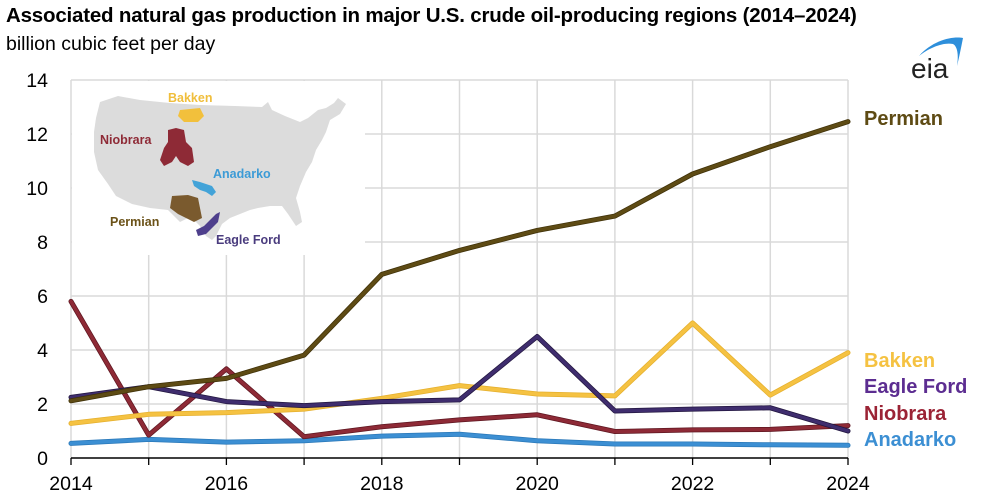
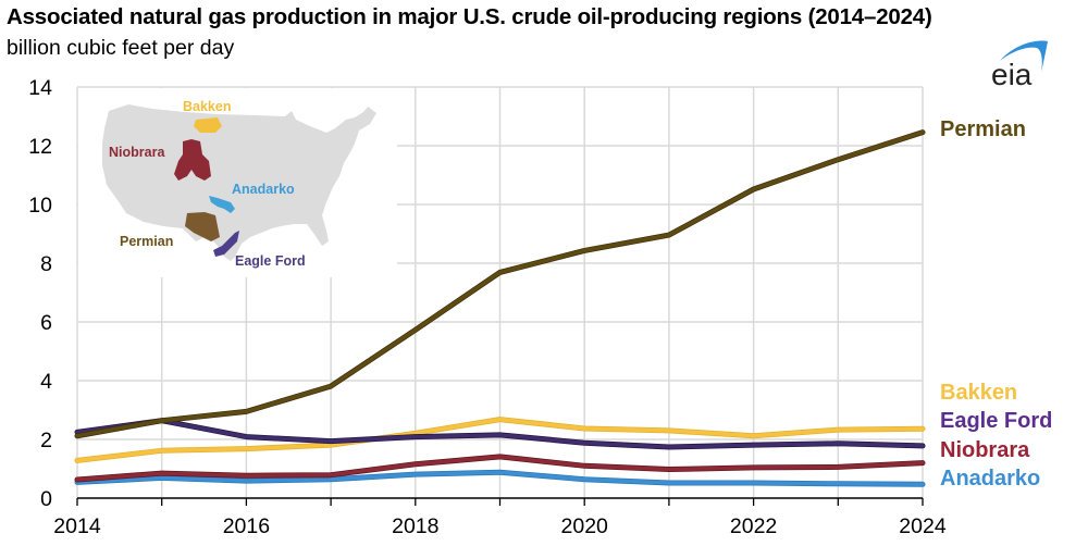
Niobrara/2014: 5.8 -> 0.6
Niobrara/2016: 3.3 -> 0.8
Permian/2018: 6.8 -> 5.7
Eagle Ford/2020: 4.5 -> 1.9
Niobrara/2020: 1.6 -> 1.1
Bakken/2022: 5.0 -> 2.1
Bakken/2024: 3.9 -> 2.4
Eagle Ford/2024: 1.0 -> 1.8
